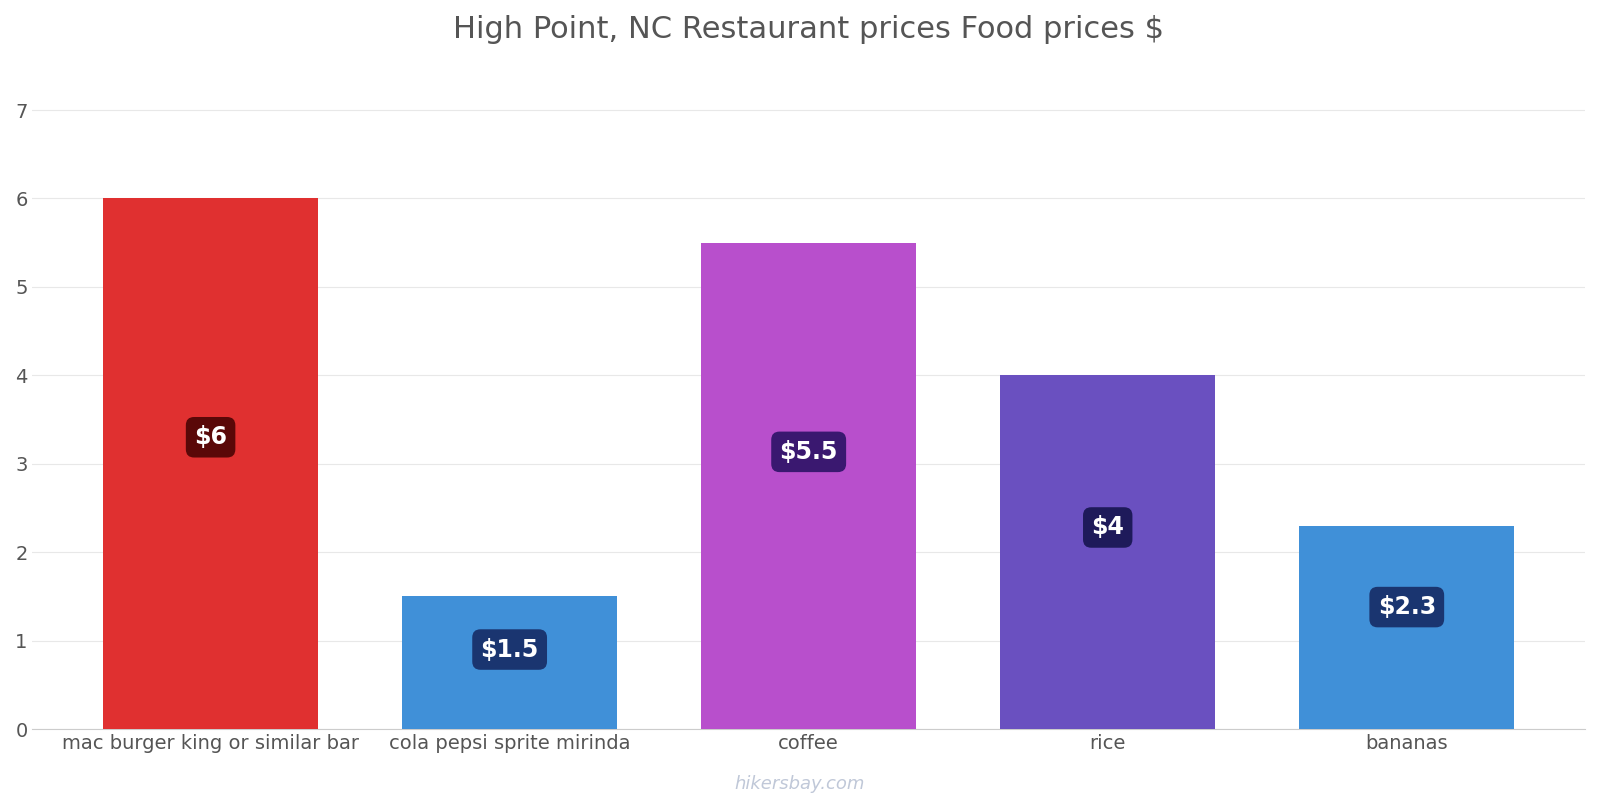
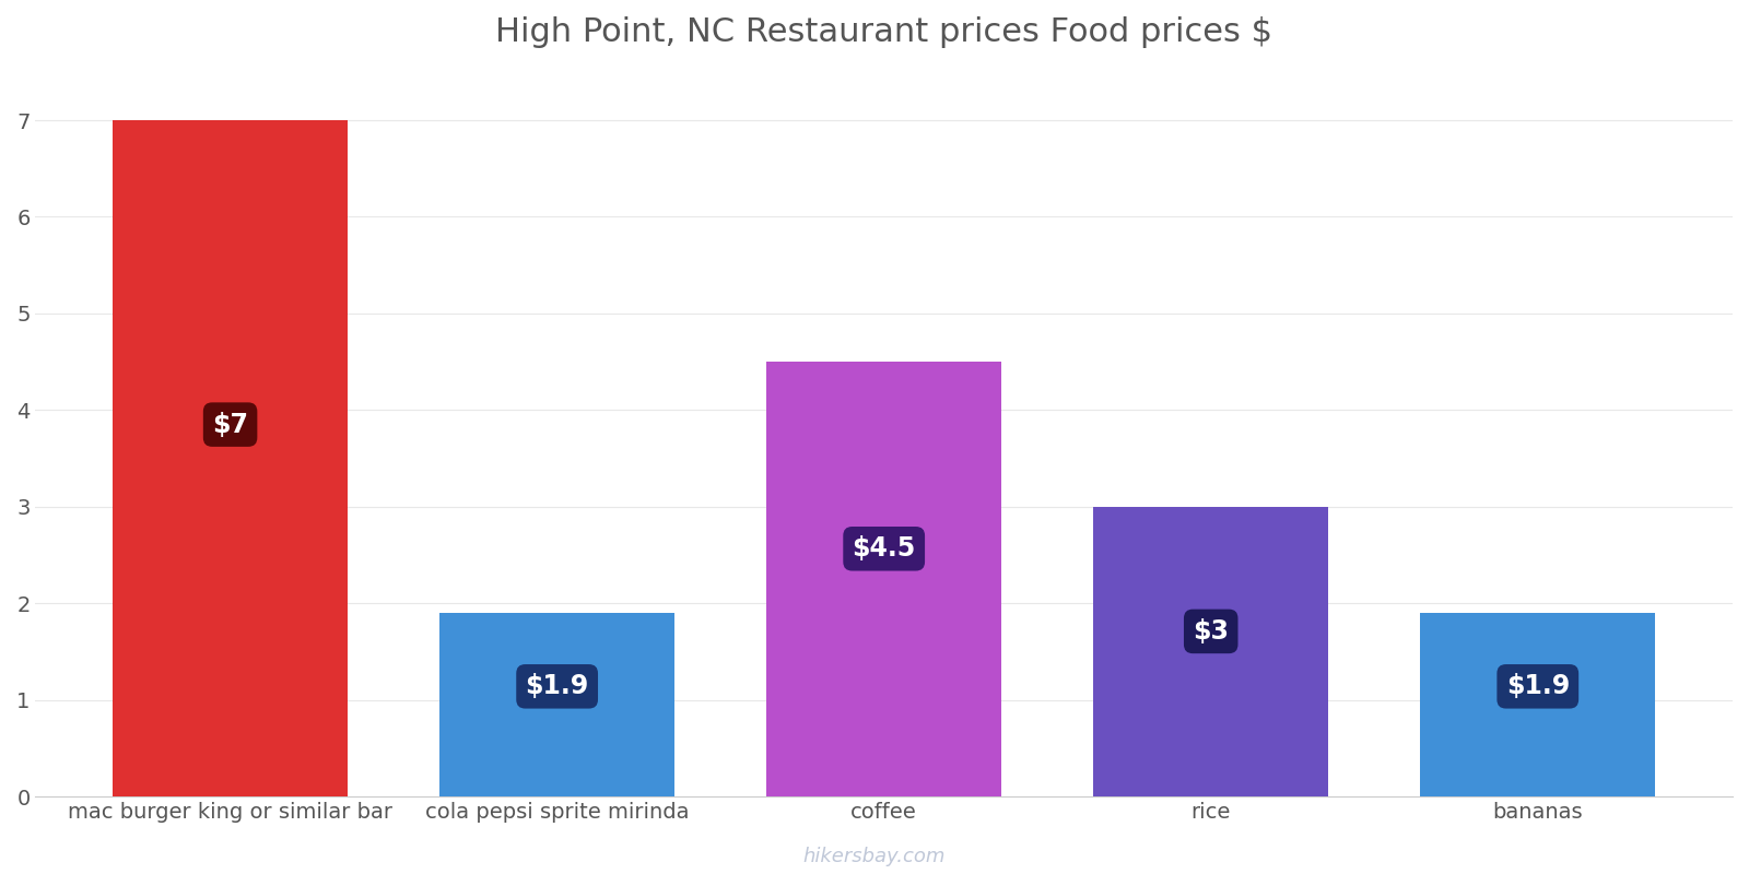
mac burger king or similar bar: $6 -> $7
cola pepsi sprite mirinda: $1.5 -> $1.9
coffee: $5.5 -> $4.5
rice: $4 -> $3
bananas: $2.3 -> $1.9
